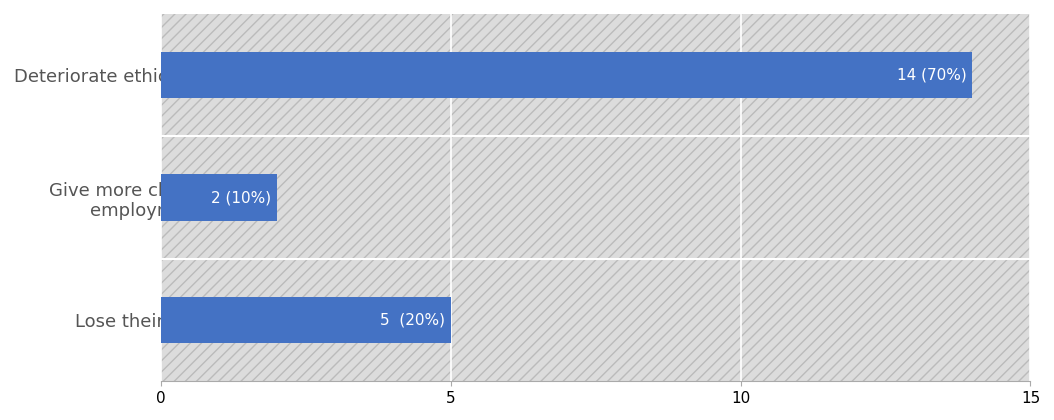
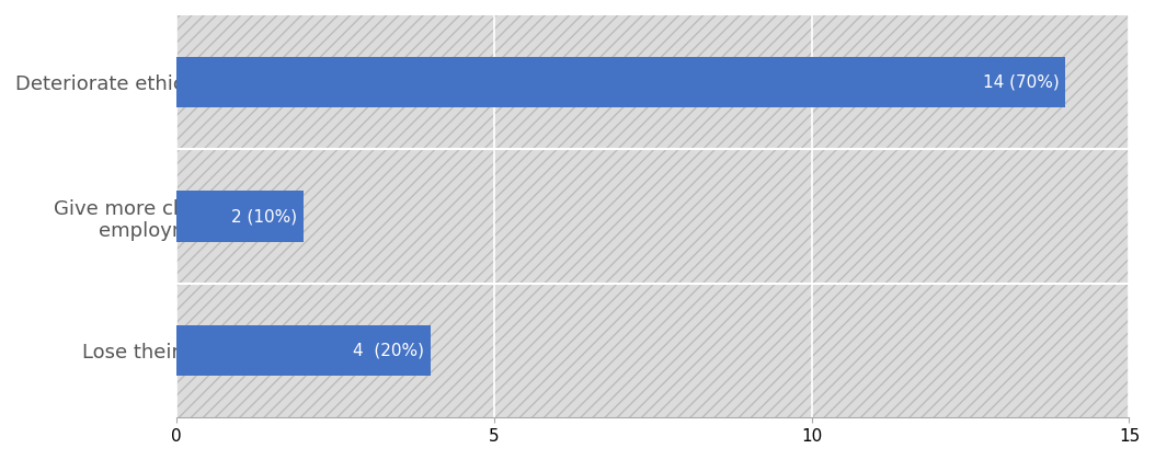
Lose their value: 5 -> 4
